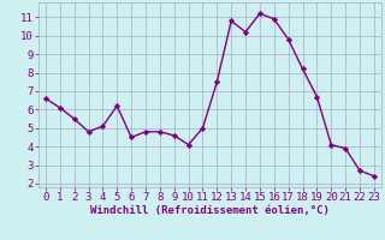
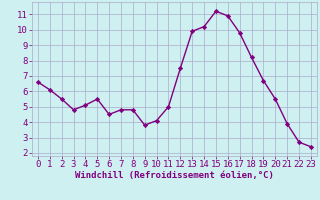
5: 6.2 -> 5.5
9: 4.6 -> 3.8
13: 10.8 -> 9.9
20: 4.1 -> 5.5
